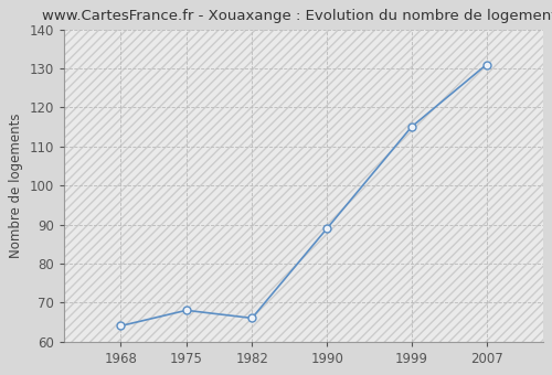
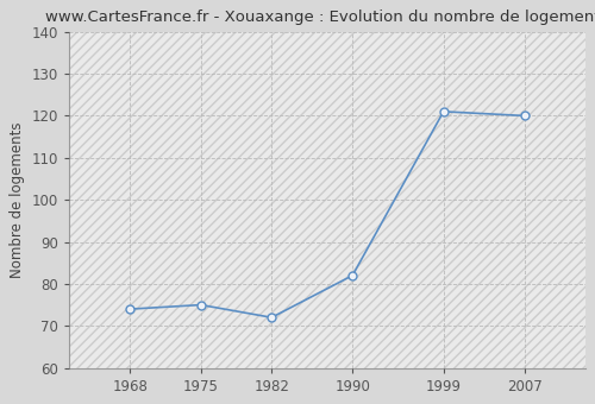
1968: 64 -> 74
1975: 68 -> 75
1982: 66 -> 72
1990: 89 -> 82
1999: 115 -> 121
2007: 131 -> 120
